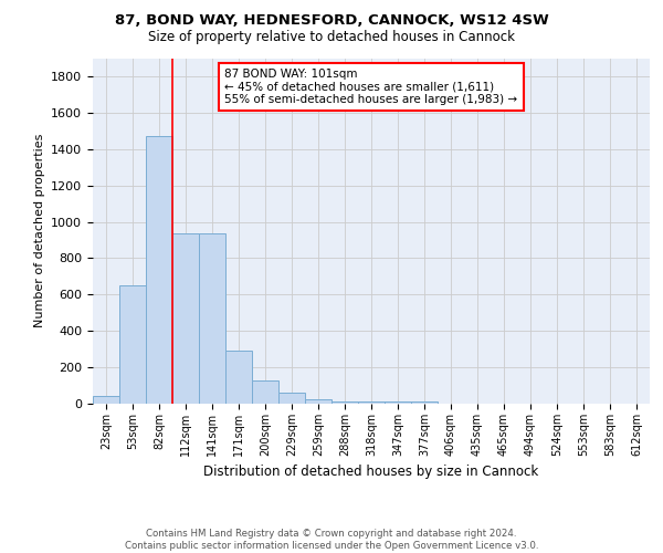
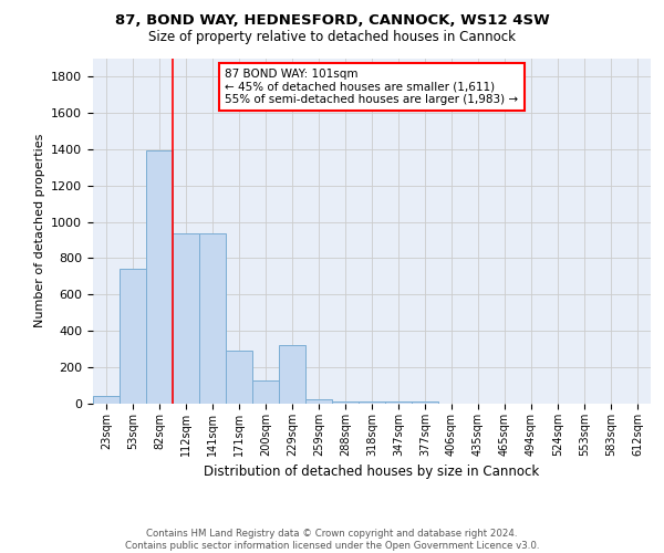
53sqm: 650 -> 740
82sqm: 1470 -> 1390
229sqm: 60 -> 320
